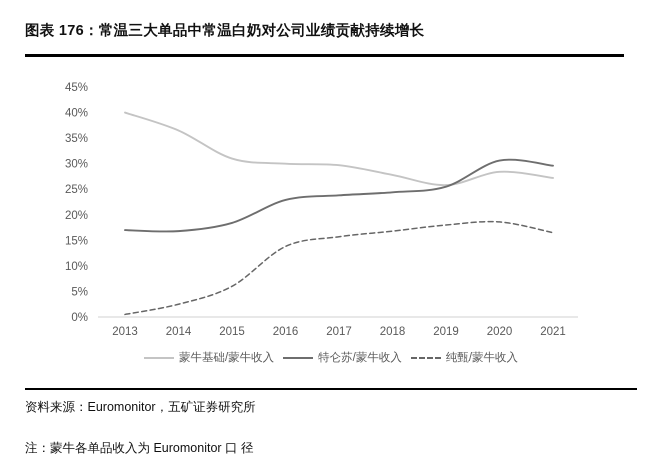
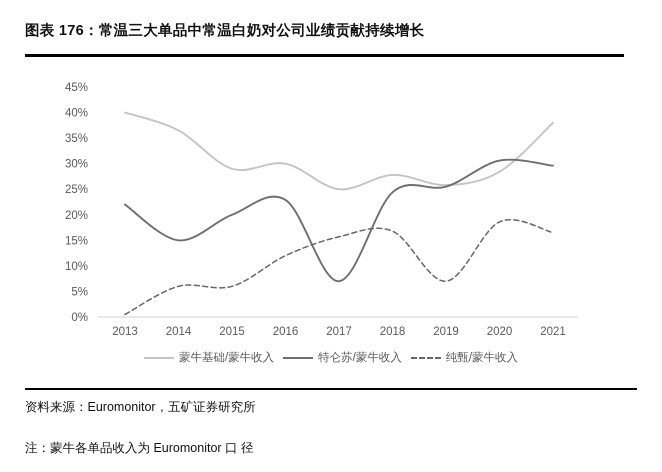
特仑苏/蒙牛收入/2013: 17% -> 22%
特仑苏/蒙牛收入/2014: 17% -> 15%
纯甄/蒙牛收入/2014: 2% -> 6%
蒙牛基础/蒙牛收入/2015: 31% -> 29%
特仑苏/蒙牛收入/2015: 18% -> 20%
纯甄/蒙牛收入/2016: 14% -> 12%
蒙牛基础/蒙牛收入/2017: 30% -> 25%
特仑苏/蒙牛收入/2017: 24% -> 7%
纯甄/蒙牛收入/2019: 18% -> 7%
蒙牛基础/蒙牛收入/2021: 27% -> 38%
